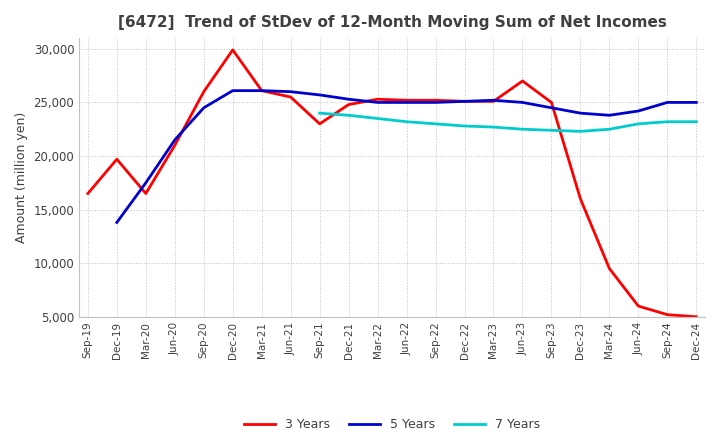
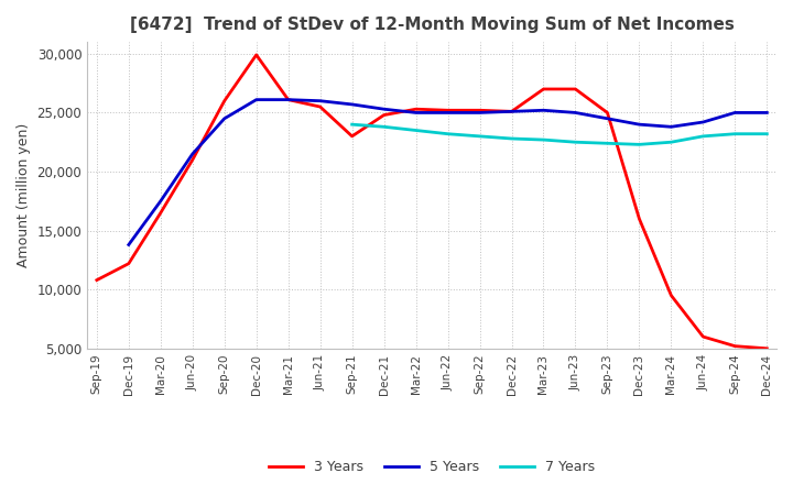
3 Years/Sep-19: 16,500 -> 10,800
3 Years/Dec-19: 19,700 -> 12,200
3 Years/Mar-23: 25,100 -> 27,000
